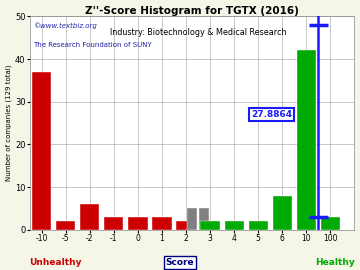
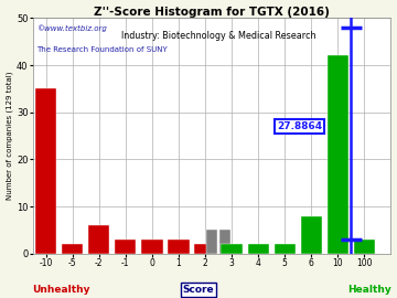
-10: 37 -> 35
